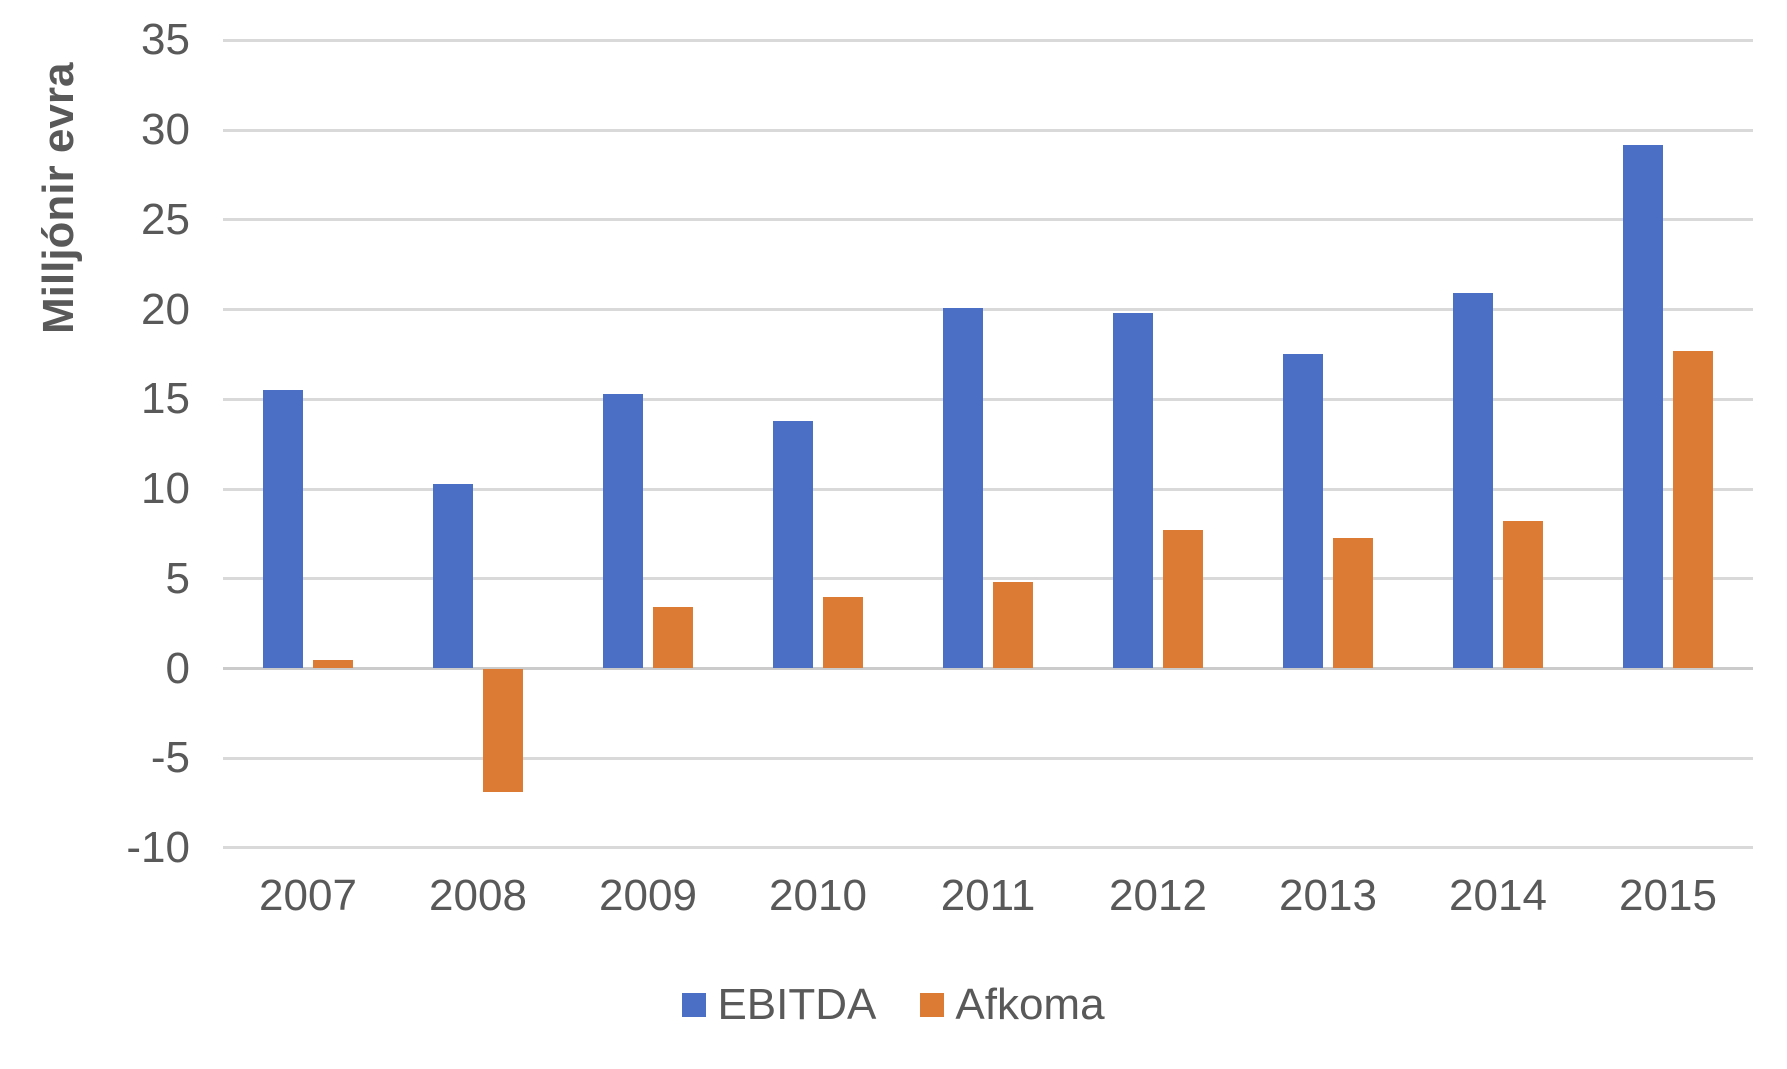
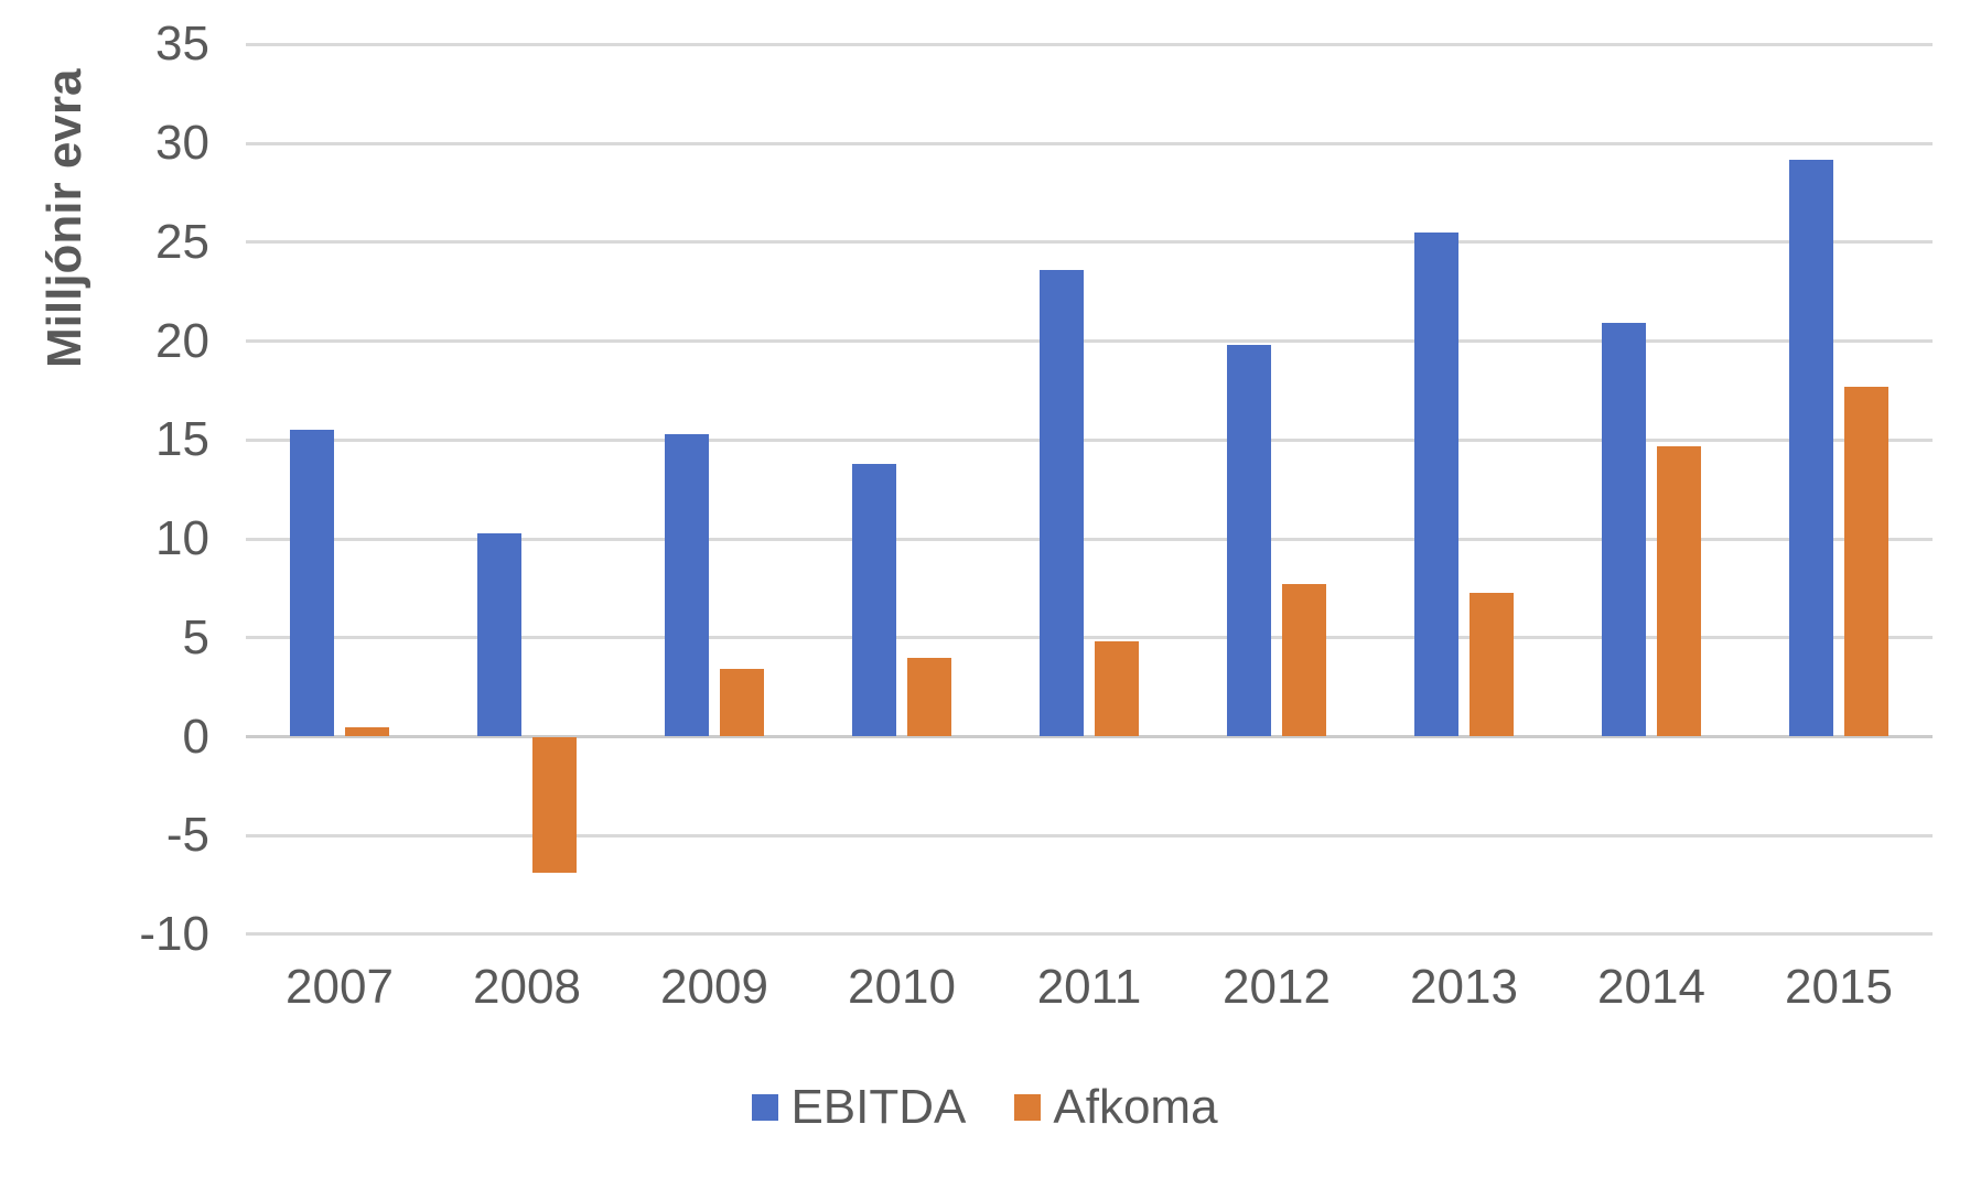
EBITDA/2011: 20.1 -> 23.6
EBITDA/2013: 17.5 -> 25.5
Afkoma/2014: 8.2 -> 14.7
